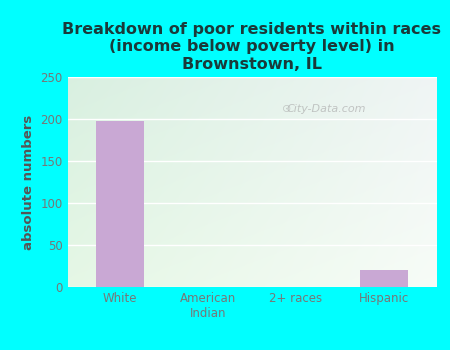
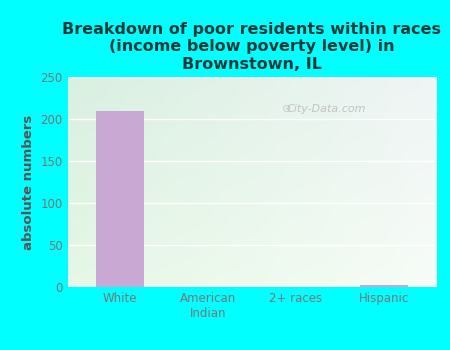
White: 198 -> 210
Hispanic: 20 -> 2
